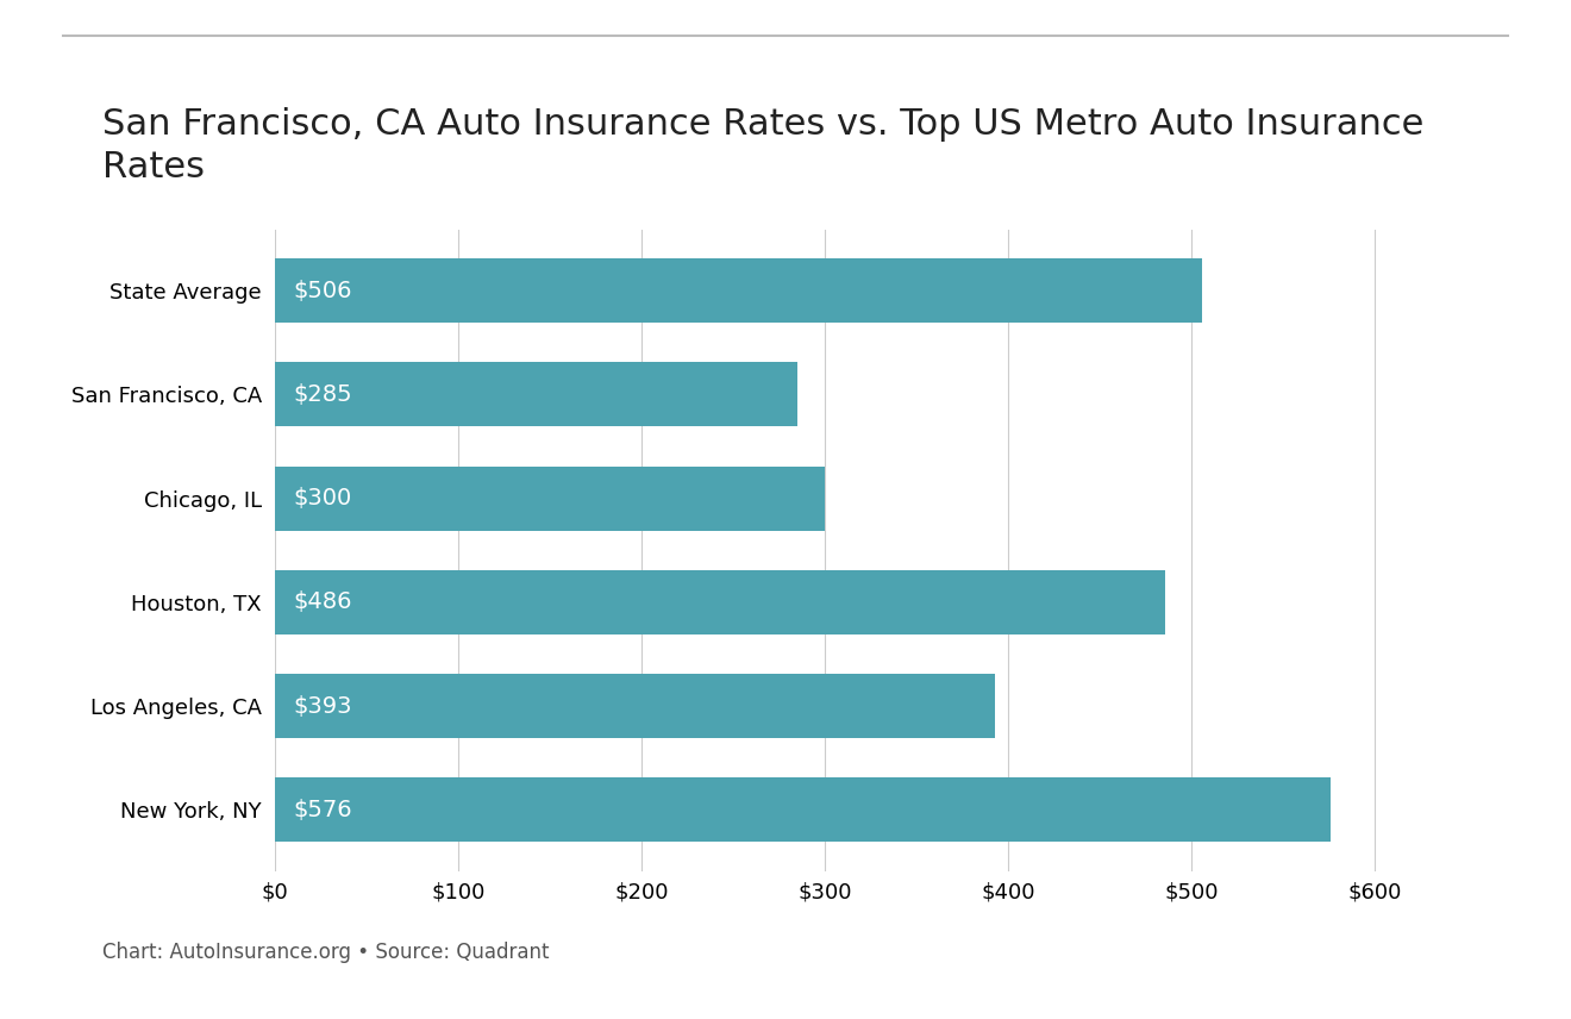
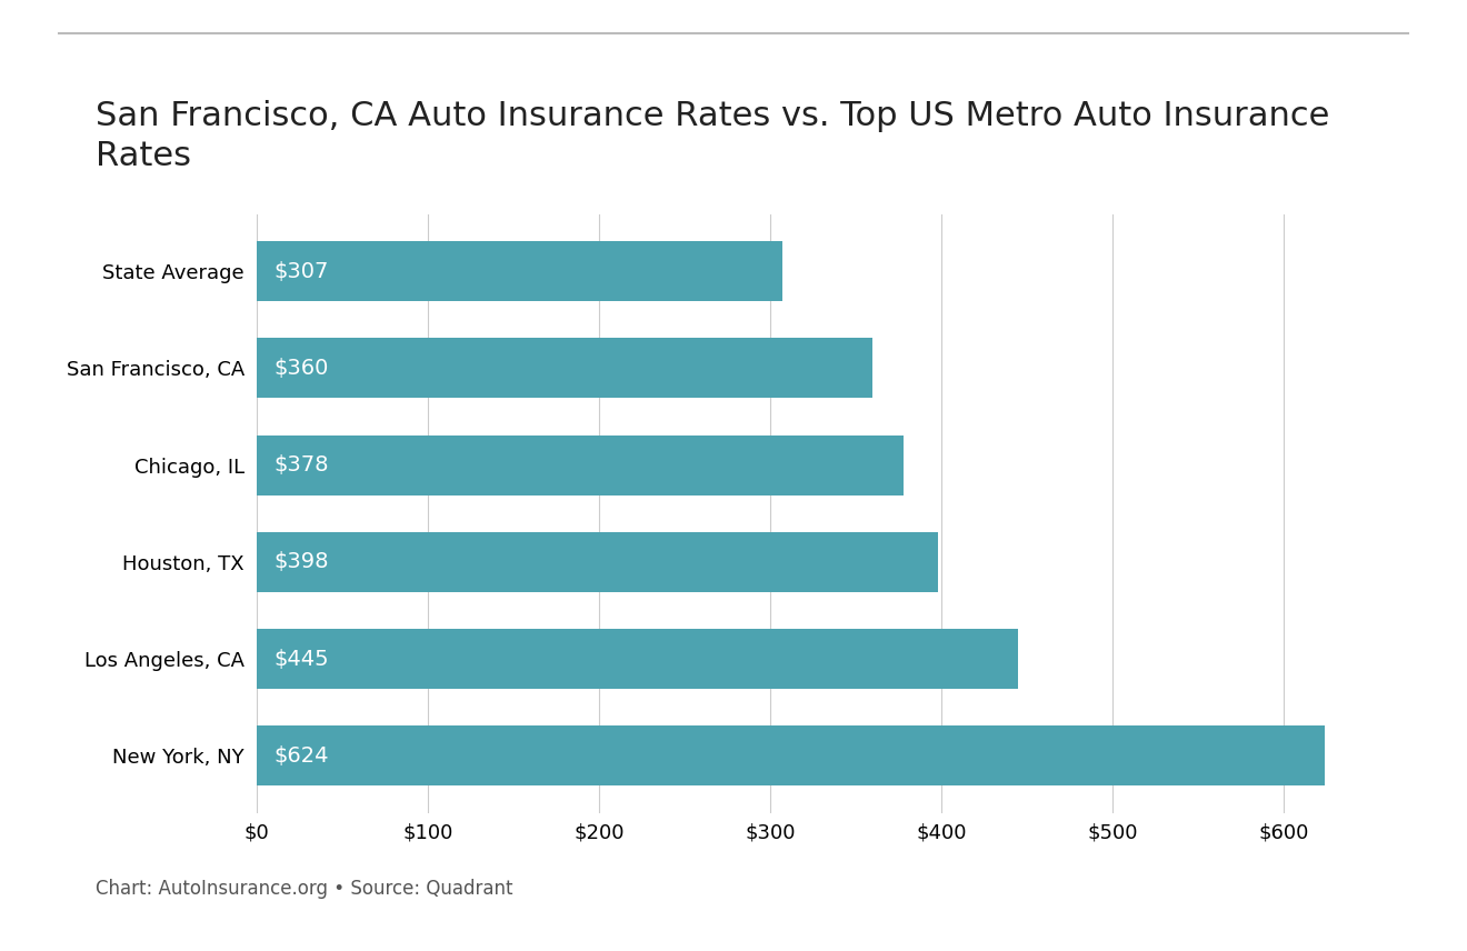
State Average: $506 -> $307
San Francisco, CA: $285 -> $360
Chicago, IL: $300 -> $378
Houston, TX: $486 -> $398
Los Angeles, CA: $393 -> $445
New York, NY: $576 -> $624
